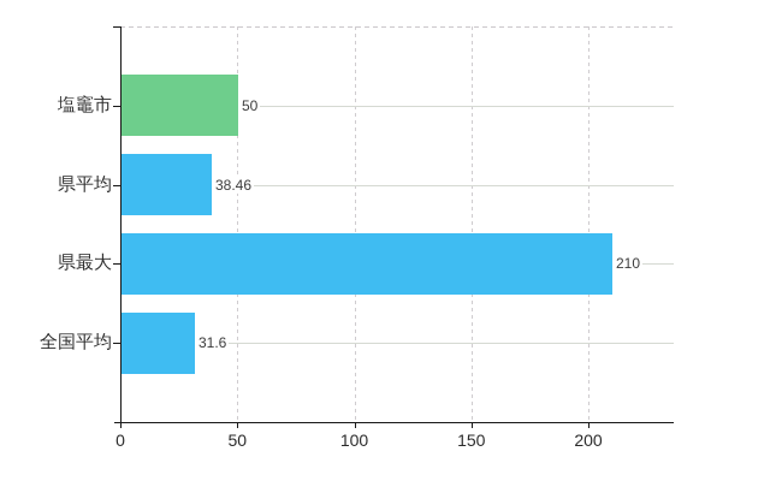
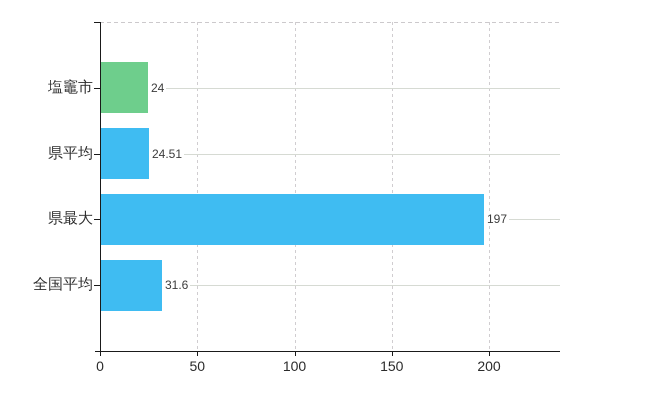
塩竈市: 50 -> 24
県平均: 38.46 -> 24.51
県最大: 210 -> 197
